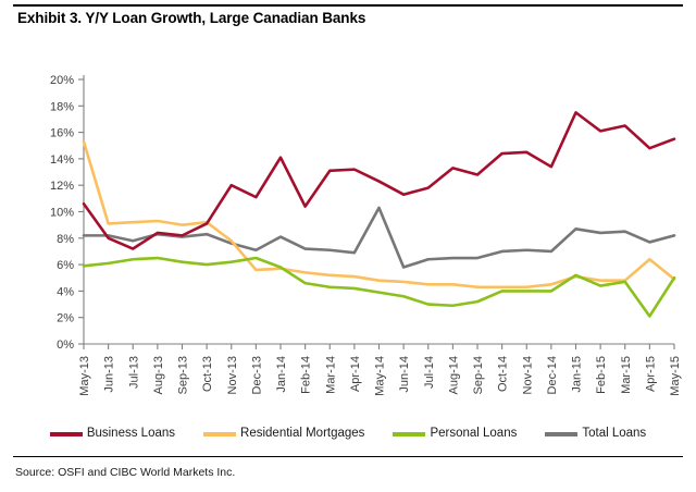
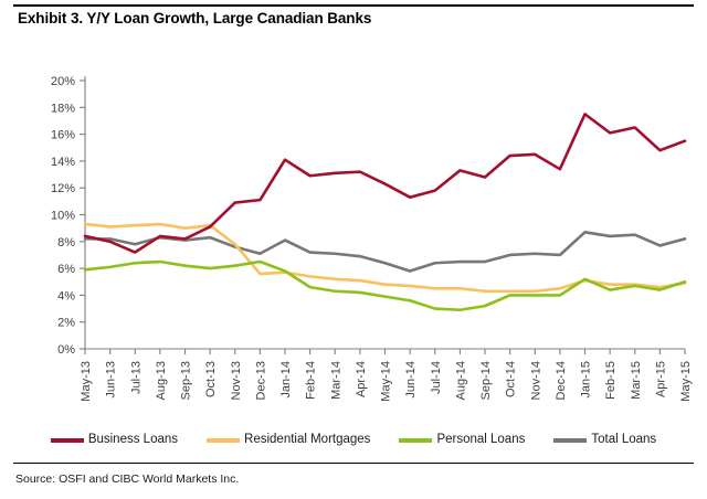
Business Loans/May-13: 10.6% -> 8.4%
Residential Mortgages/May-13: 15.3% -> 9.3%
Business Loans/Nov-13: 12.0% -> 10.9%
Business Loans/Feb-14: 10.4% -> 12.9%
Total Loans/May-14: 10.3% -> 6.4%
Residential Mortgages/Apr-15: 6.4% -> 4.6%
Personal Loans/Apr-15: 2.1% -> 4.4%
